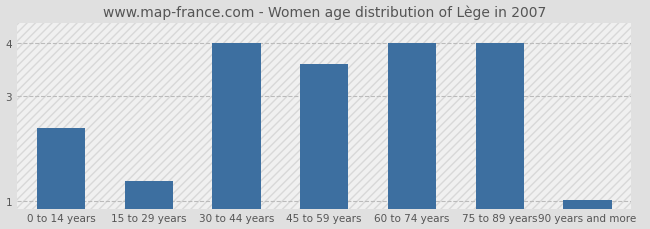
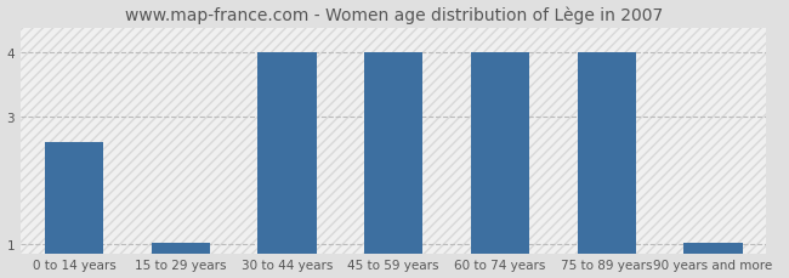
0 to 14 years: 2.38 -> 2.60
15 to 29 years: 1.38 -> 1.02
45 to 59 years: 3.60 -> 4.00
